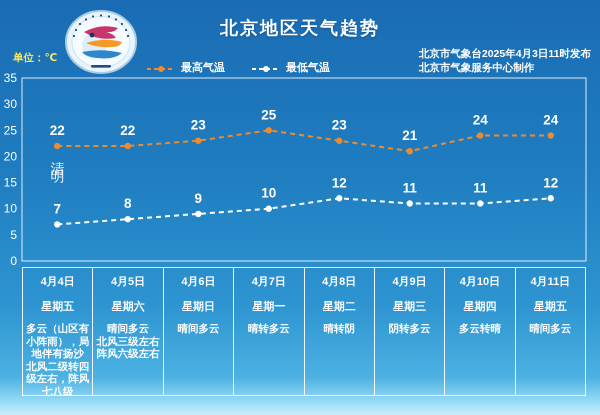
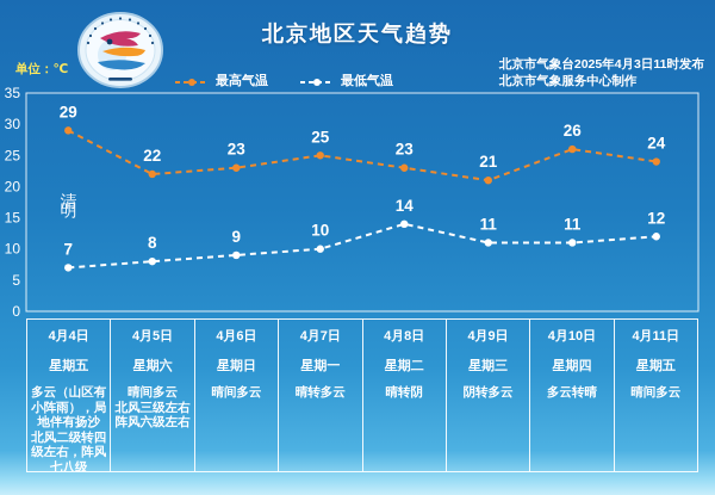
最高气温/4月4日: 22 -> 29
最低气温/4月8日: 12 -> 14
最高气温/4月10日: 24 -> 26
